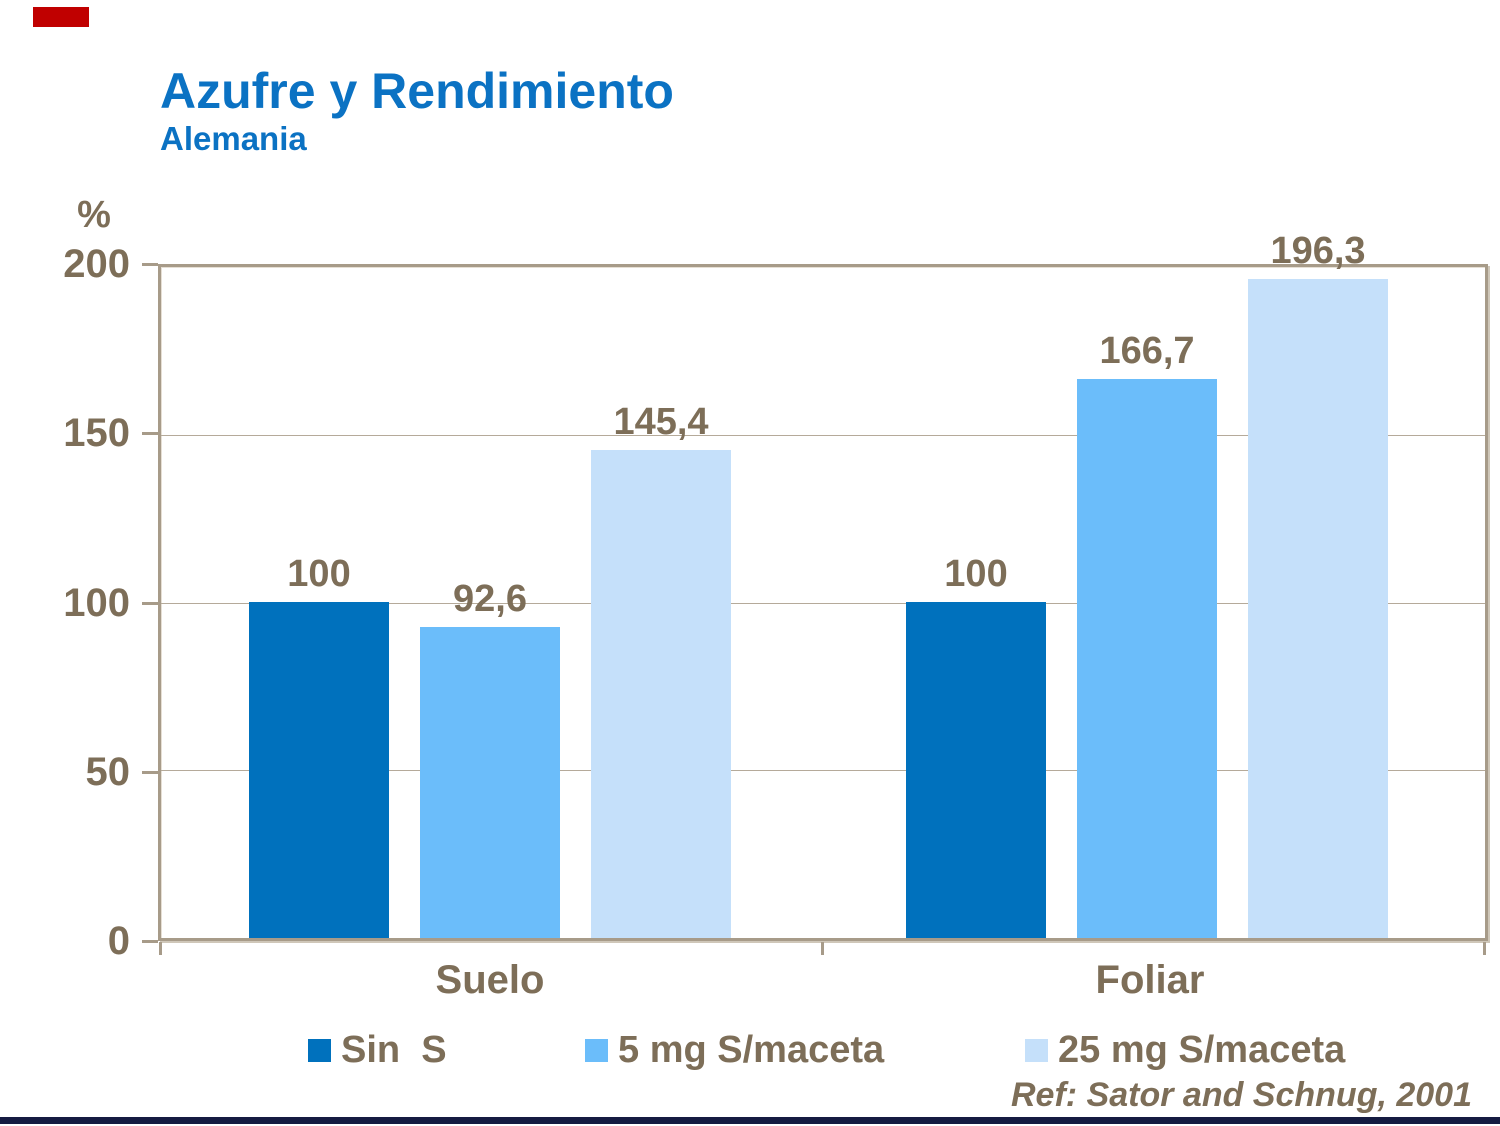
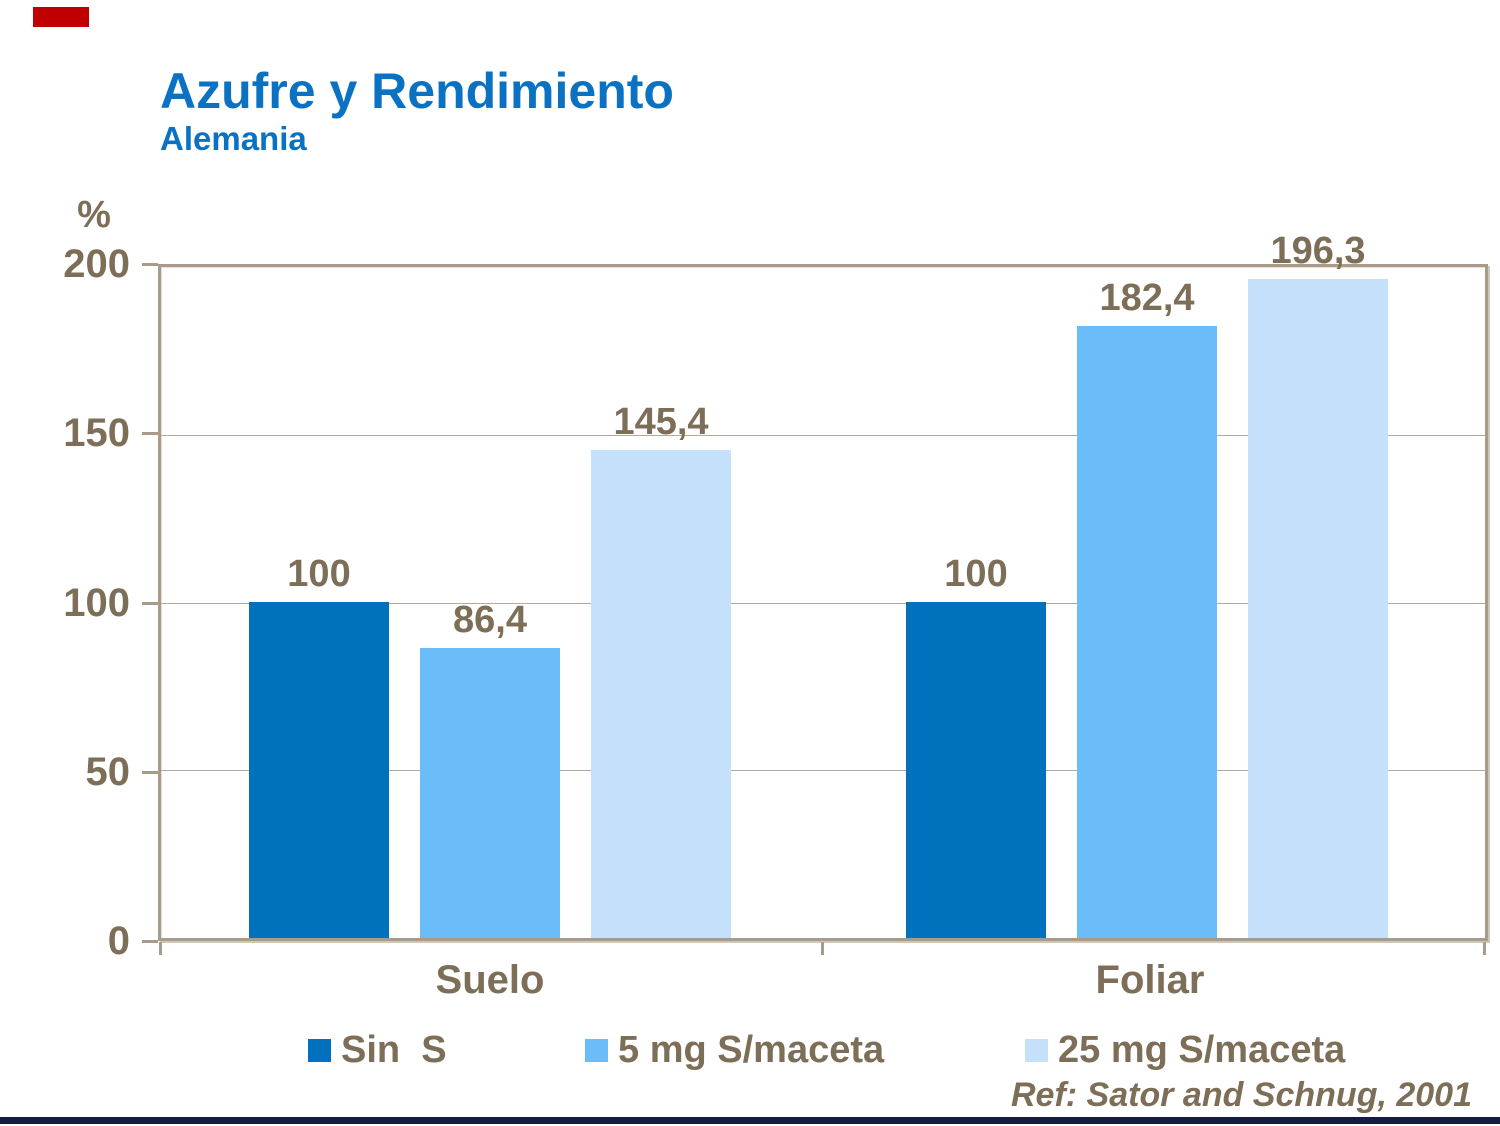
5 mg S/maceta/Suelo: 92,6 -> 86,4
5 mg S/maceta/Foliar: 166,7 -> 182,4
